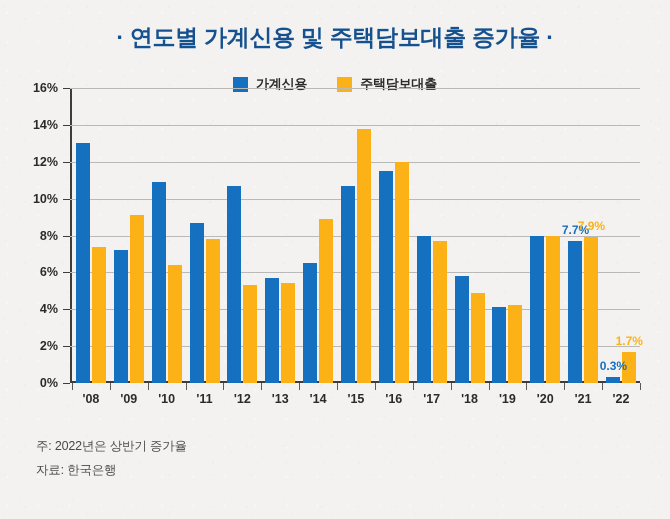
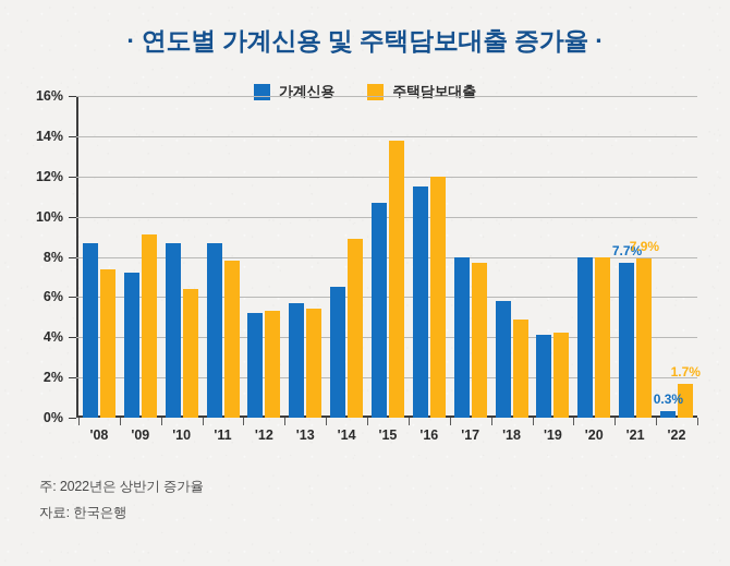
가계신용/'08: 13.0% -> 8.7%
가계신용/'10: 10.9% -> 8.7%
가계신용/'12: 10.7% -> 5.2%
